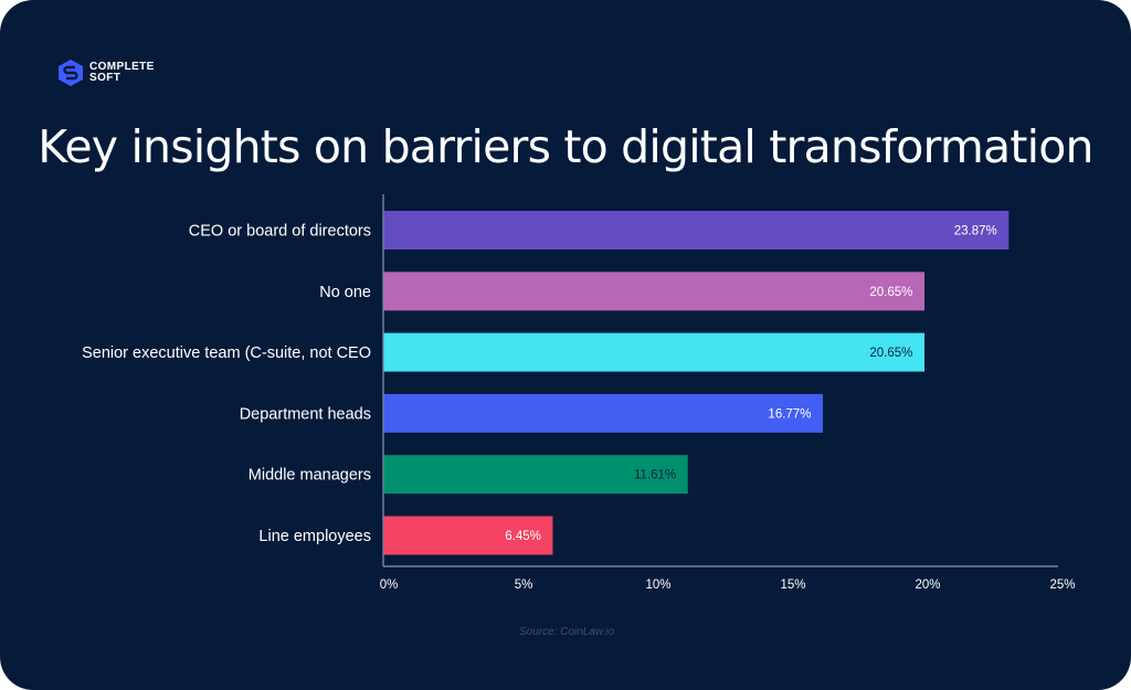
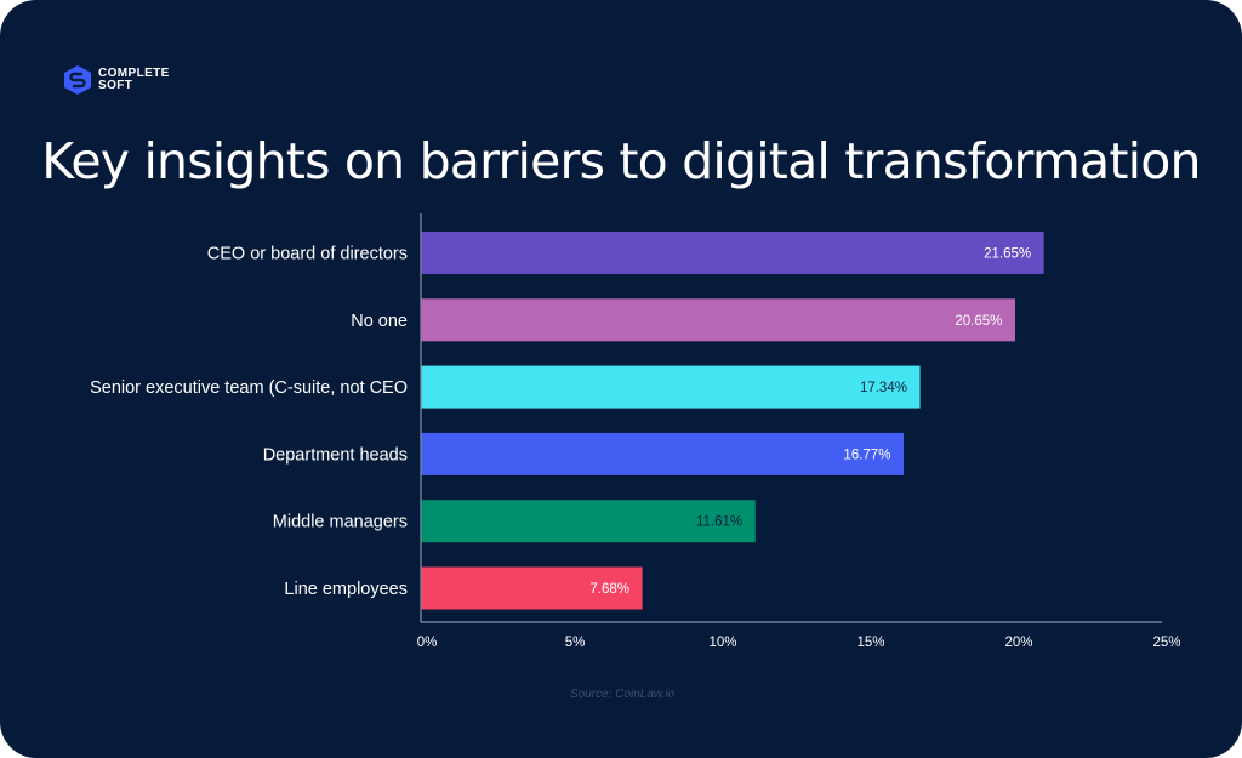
CEO or board of directors: 23.87% -> 21.65%
Senior executive team (C-suite, not CEO: 20.65% -> 17.34%
Line employees: 6.45% -> 7.68%
